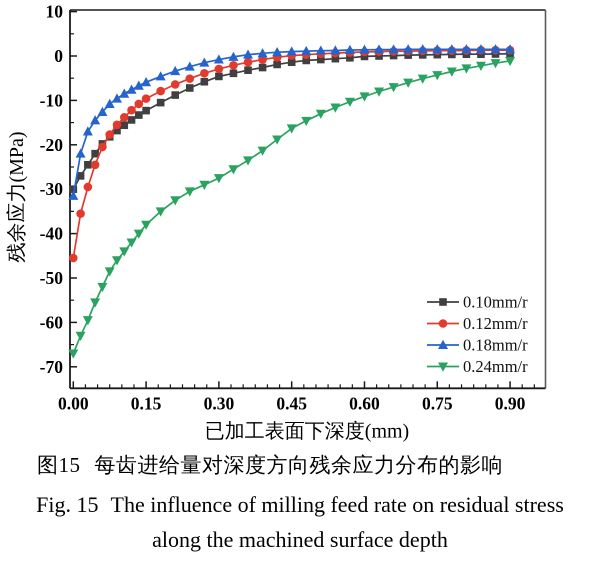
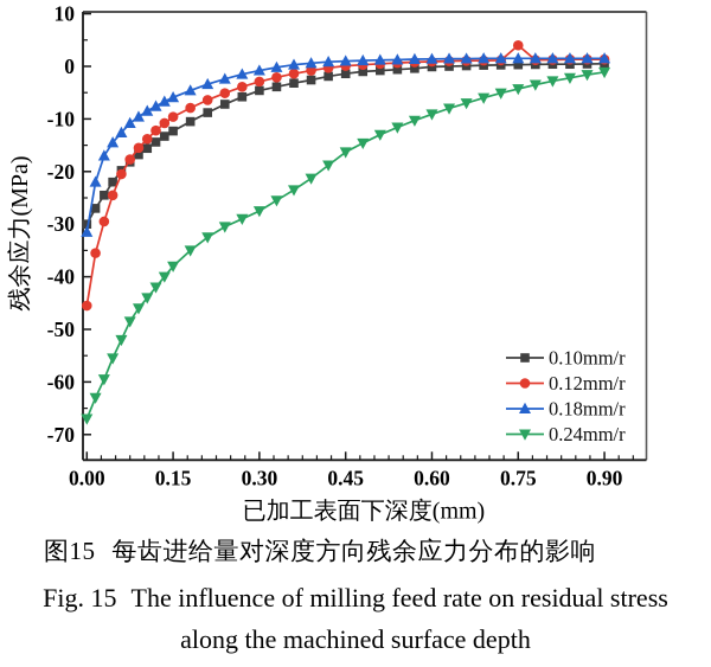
0.12mm/r/0.75: 1 -> 4
